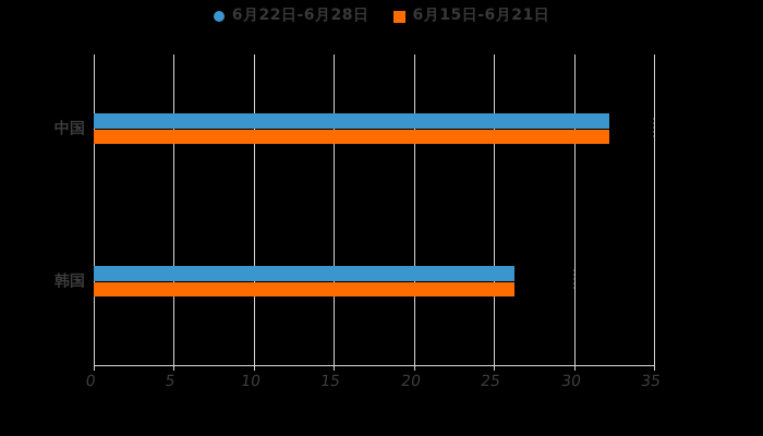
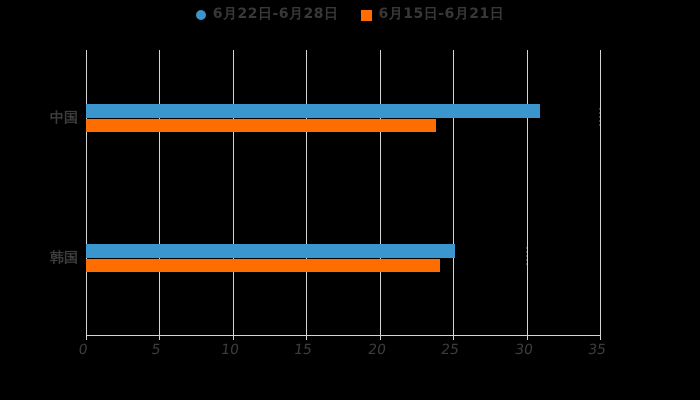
6月22日-6月28日/中国: 32.2 -> 30.9
6月15日-6月21日/中国: 32.2 -> 23.8
6月22日-6月28日/韩国: 26.3 -> 25.1
6月15日-6月21日/韩国: 26.3 -> 24.1
